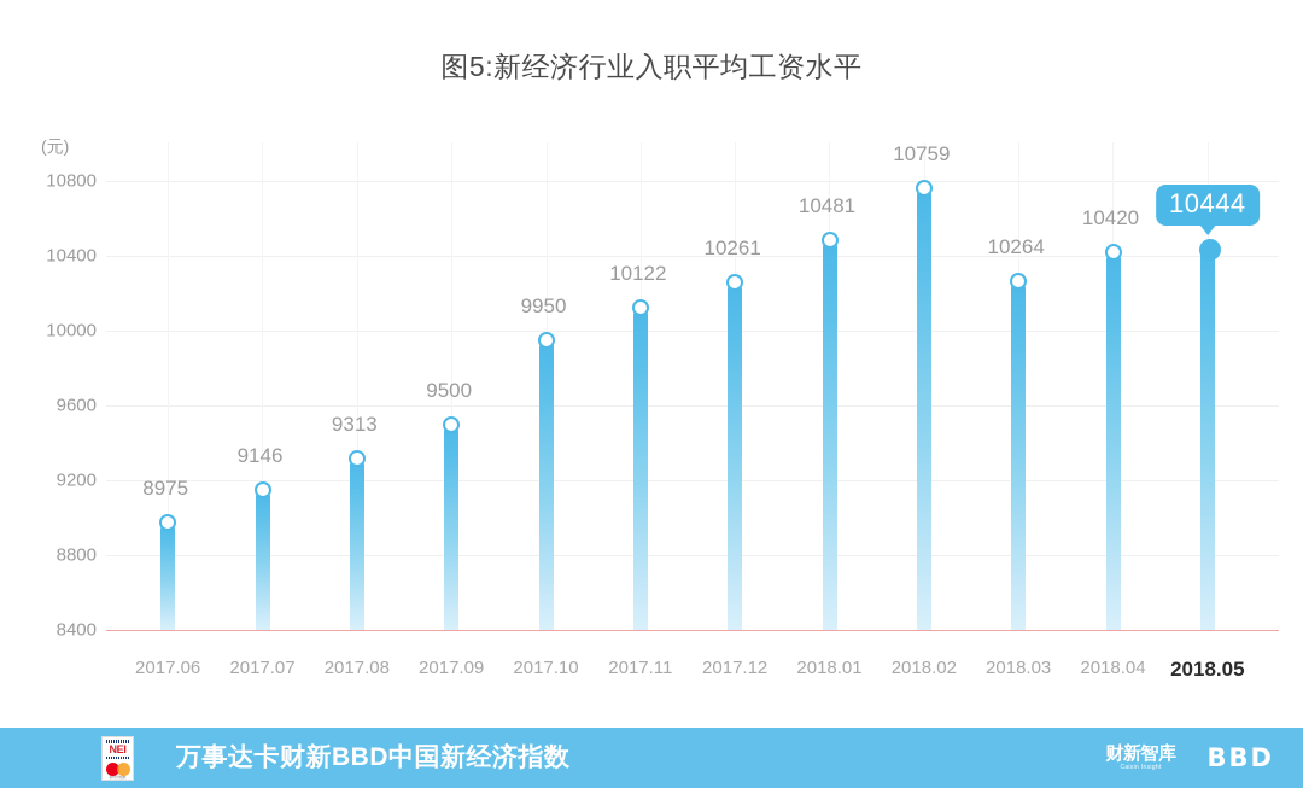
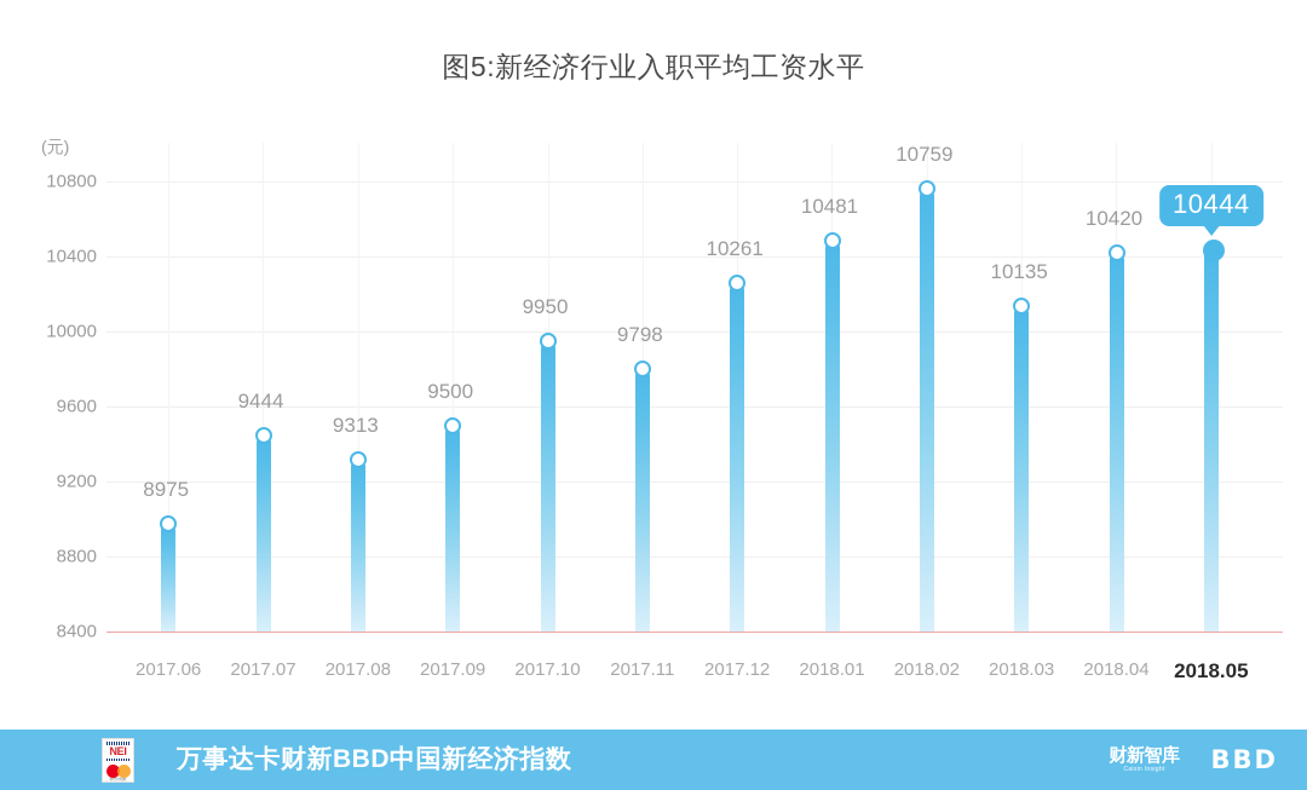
2017.07: 9146 -> 9444
2017.11: 10122 -> 9798
2018.03: 10264 -> 10135
